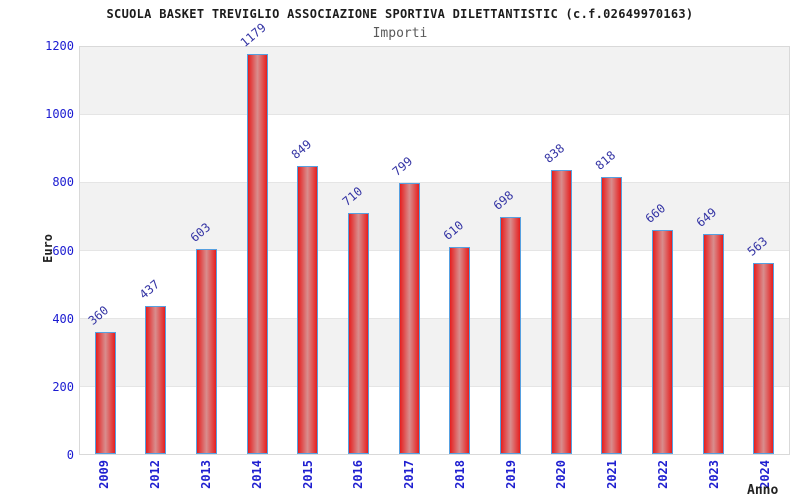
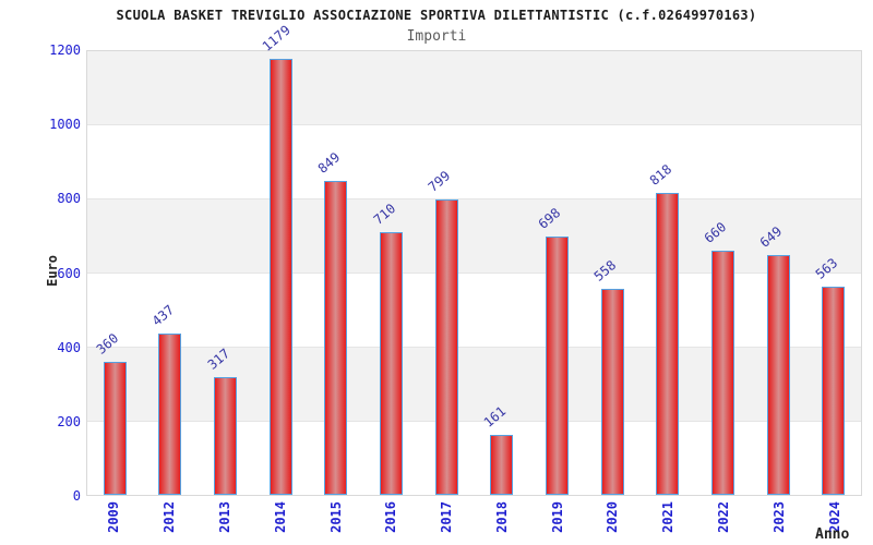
2013: 603 -> 317
2018: 610 -> 161
2020: 838 -> 558
